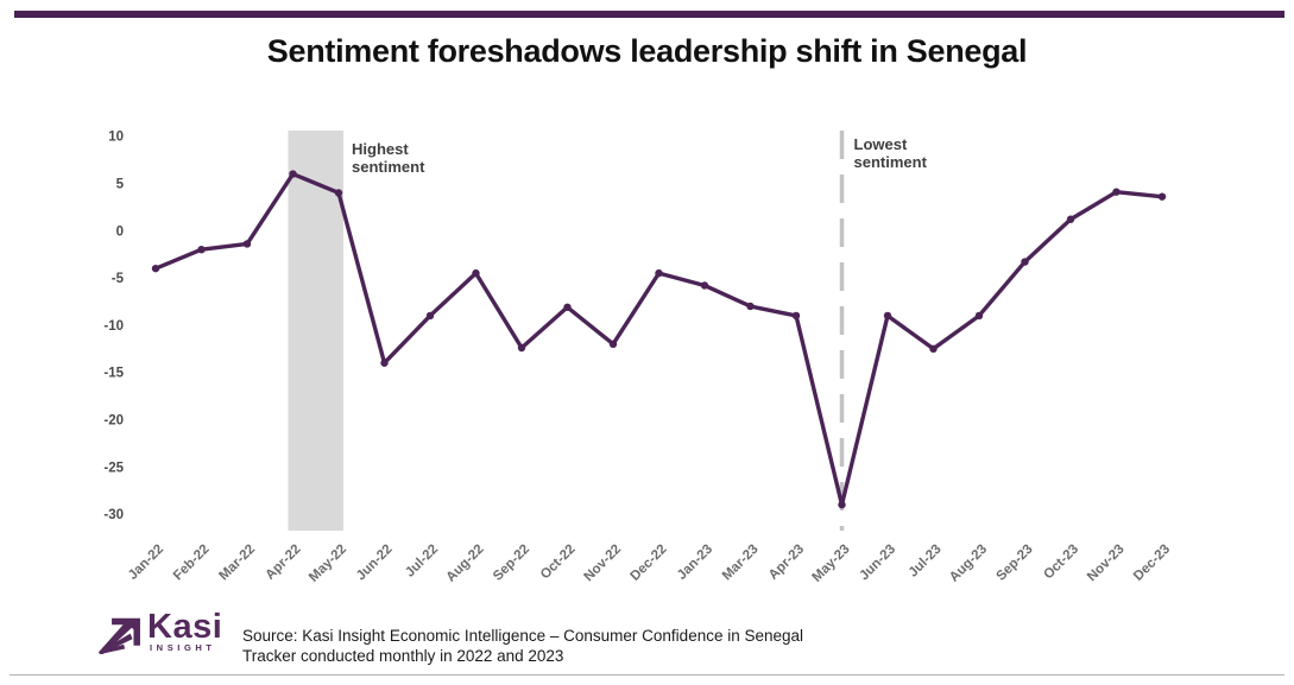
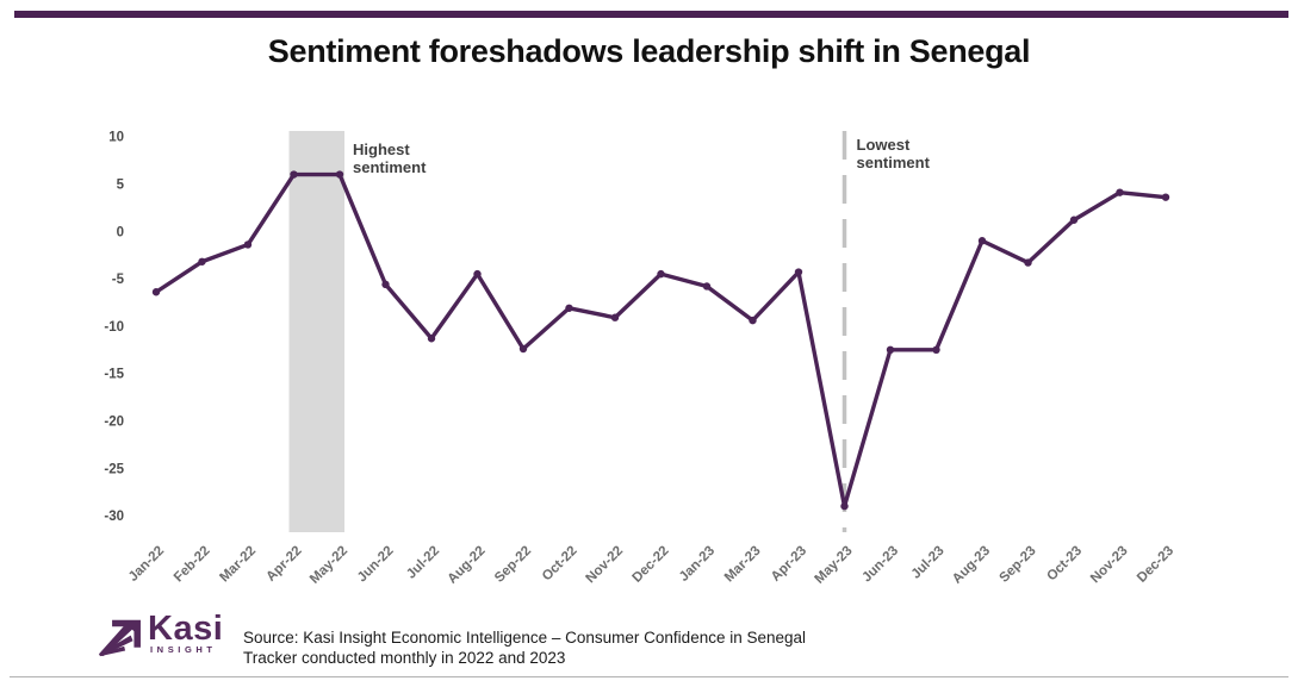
Jan-22: -4 -> -6
Feb-22: -2 -> -3
May-22: 4 -> 6
Jun-22: -14 -> -6
Jul-22: -9 -> -11
Nov-22: -12 -> -9
Mar-23: -8 -> -9
Apr-23: -9 -> -4
Jun-23: -9 -> -12
Aug-23: -9 -> -1
